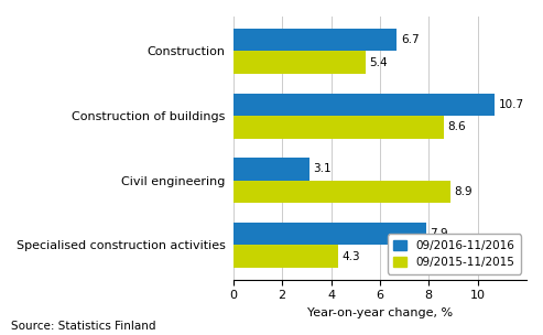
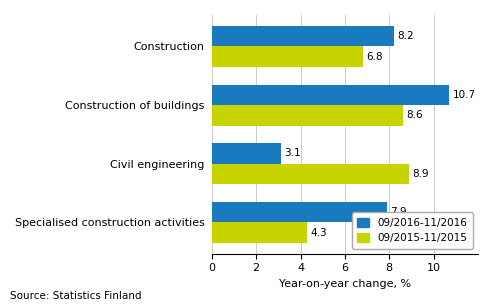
09/2016-11/2016/Construction: 6.7 -> 8.2
09/2015-11/2015/Construction: 5.4 -> 6.8
